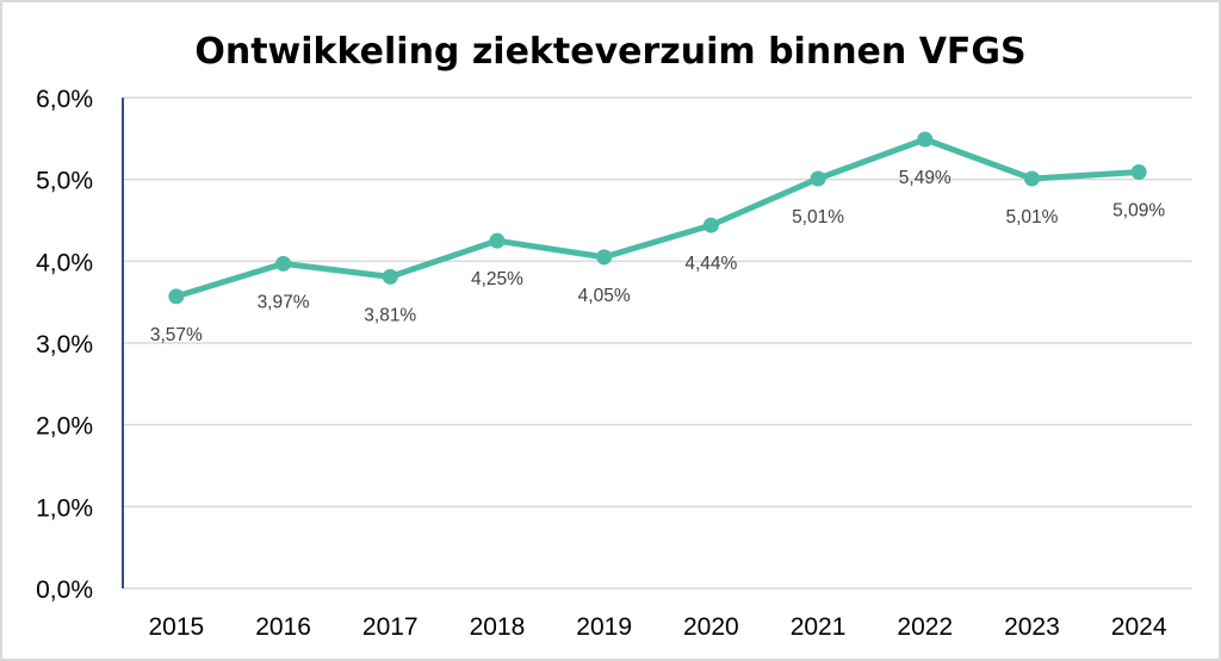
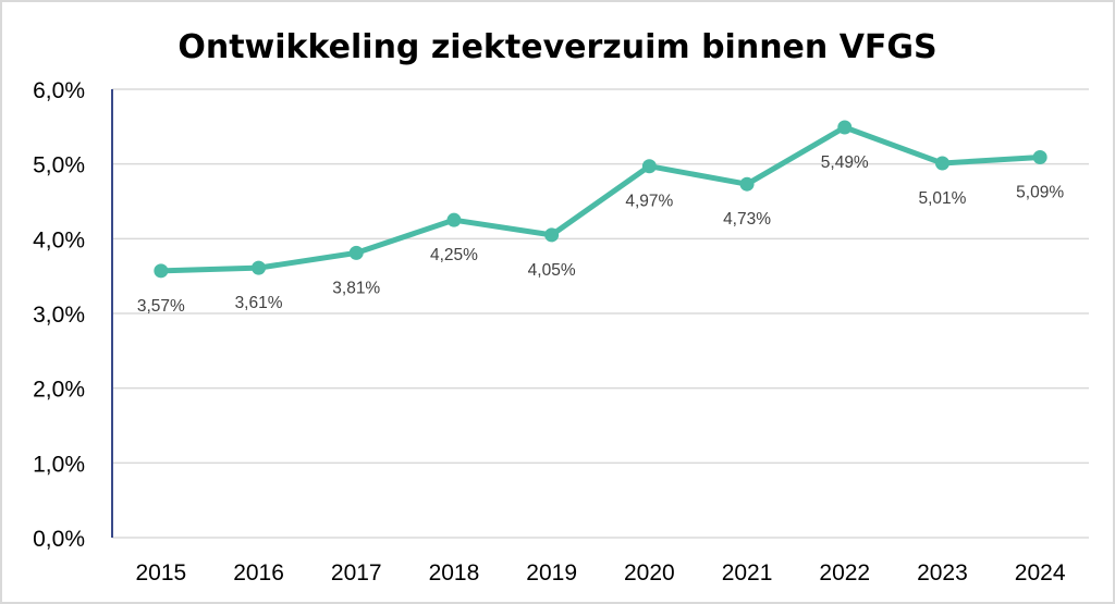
2016: 3,97% -> 3,61%
2020: 4,44% -> 4,97%
2021: 5,01% -> 4,73%
